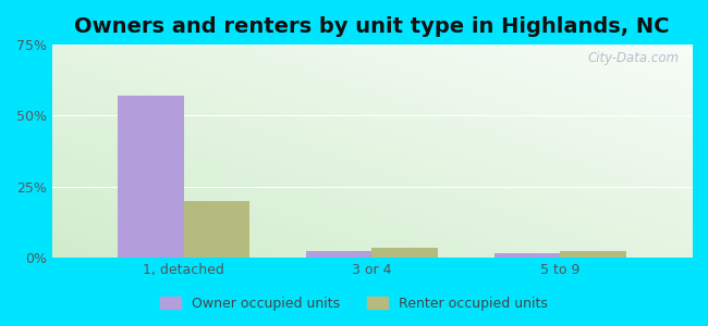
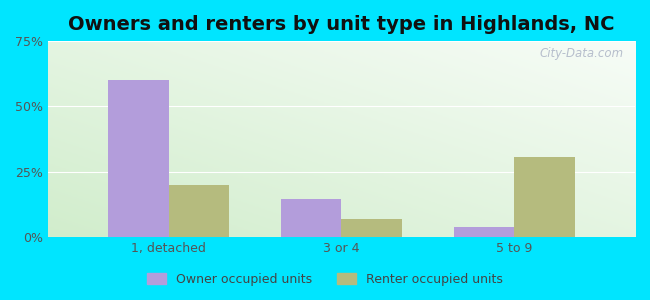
Owner occupied units/1, detached: 57.0% -> 60.0%
Owner occupied units/3 or 4: 2.2% -> 14.5%
Renter occupied units/3 or 4: 3.5% -> 7.0%
Owner occupied units/5 to 9: 1.5% -> 4.0%
Renter occupied units/5 to 9: 2.5% -> 30.5%
